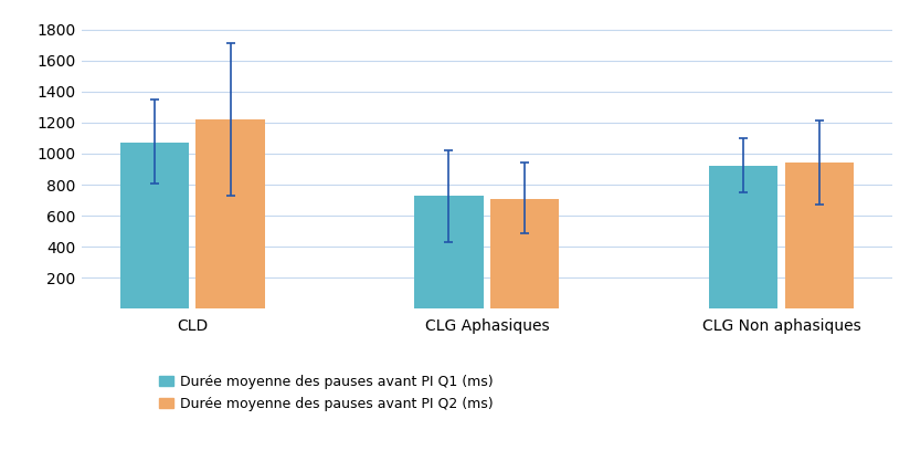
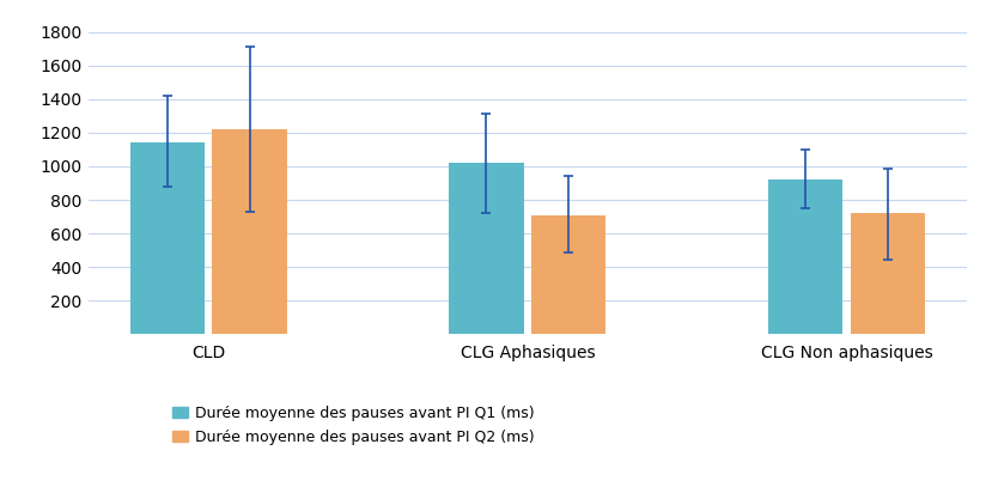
Durée moyenne des pauses avant PI Q1 (ms)/CLD: 1070 -> 1140
Durée moyenne des pauses avant PI Q1 (ms)/CLG Aphasiques: 730 -> 1020
Durée moyenne des pauses avant PI Q2 (ms)/CLG Non aphasiques: 940 -> 720
